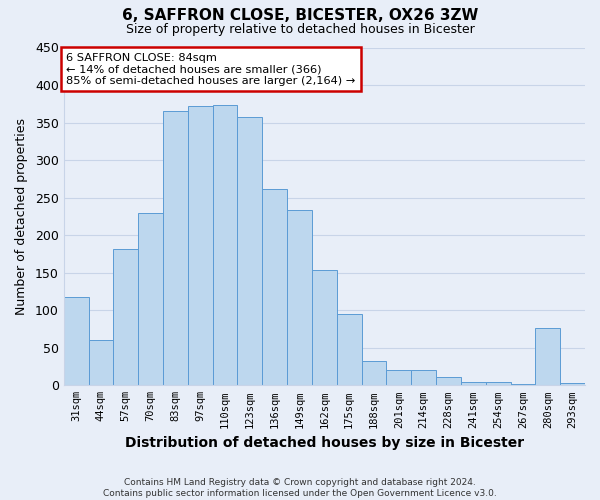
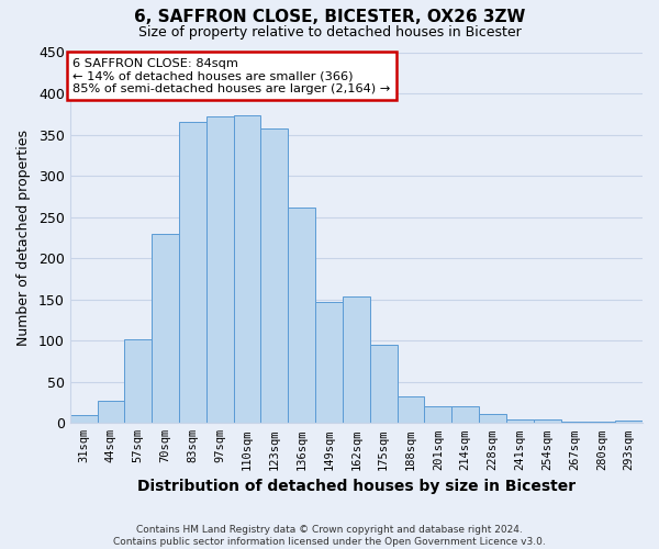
31sqm: 118 -> 10
44sqm: 60 -> 27
57sqm: 182 -> 101
149sqm: 234 -> 147
280sqm: 76 -> 2
